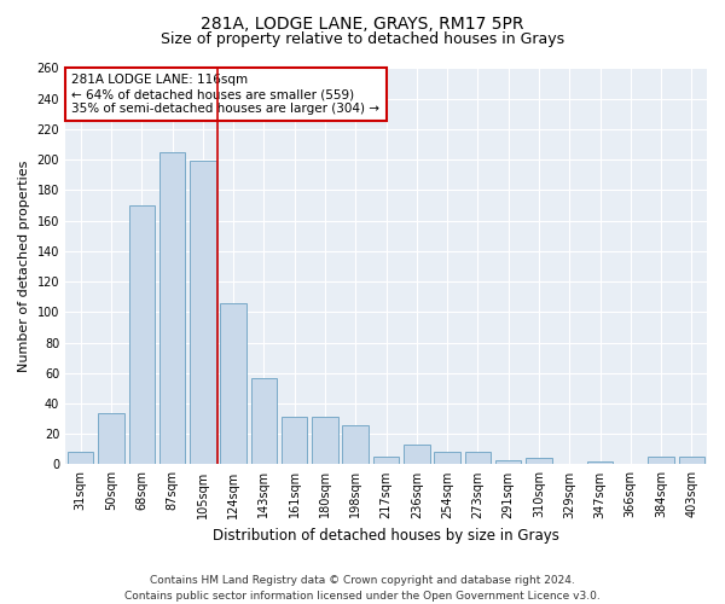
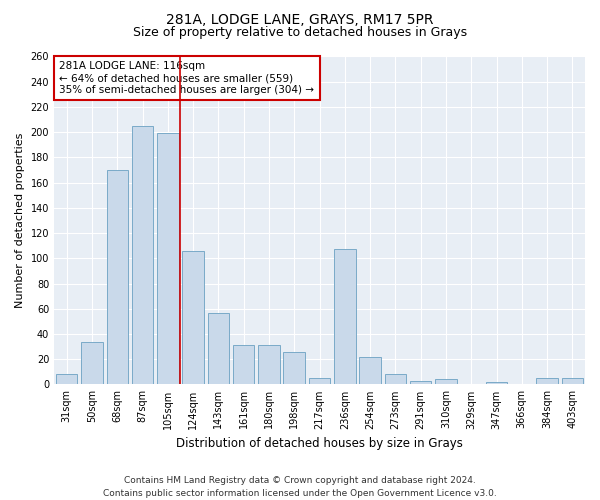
236sqm: 13 -> 107
254sqm: 8 -> 22
